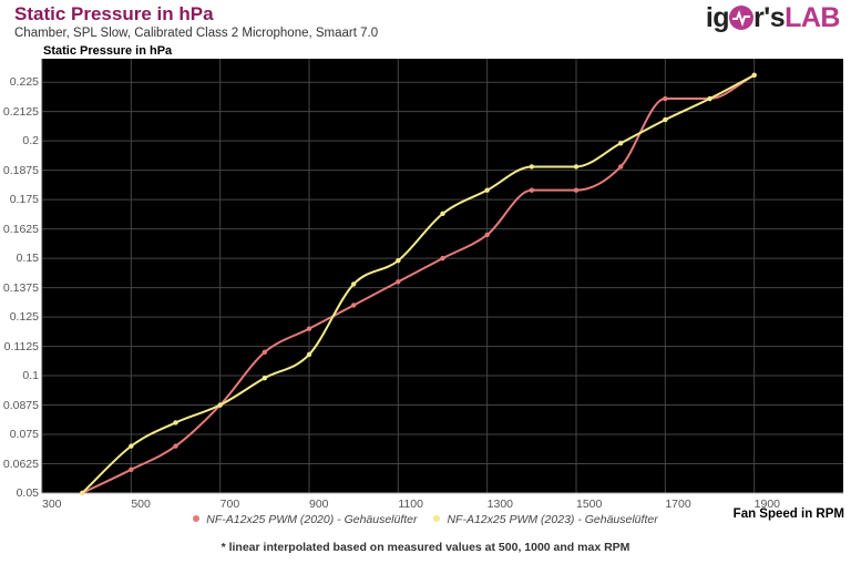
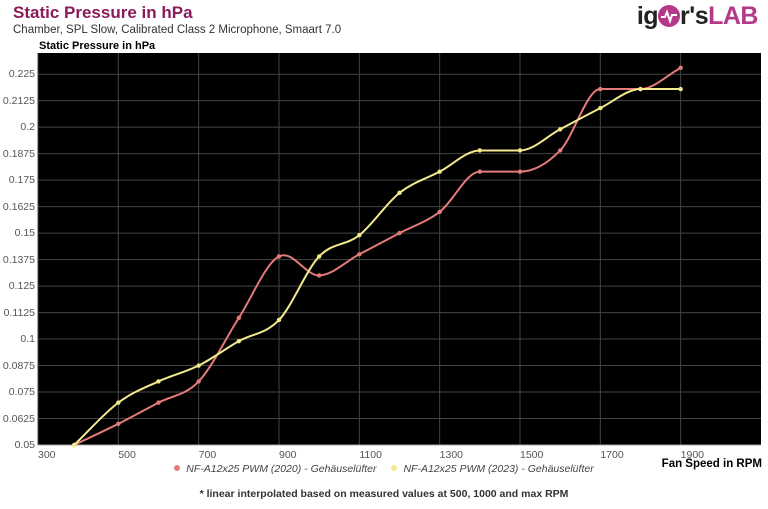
NF-A12x25 PWM (2020) - Gehäuselüfter/700: 0.087 -> 0.080
NF-A12x25 PWM (2020) - Gehäuselüfter/900: 0.120 -> 0.139
NF-A12x25 PWM (2023) - Gehäuselüfter/1900: 0.228 -> 0.218
